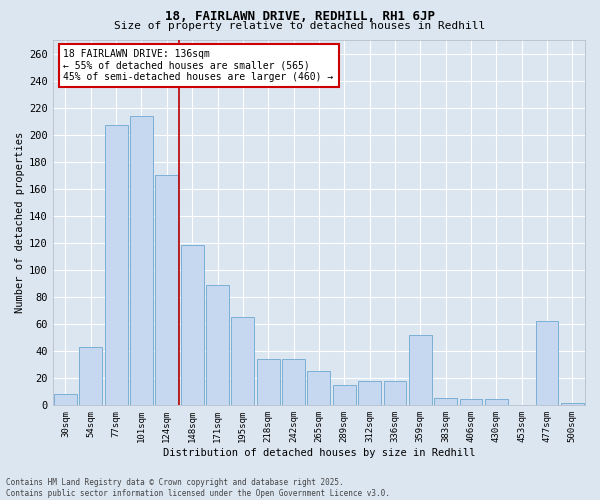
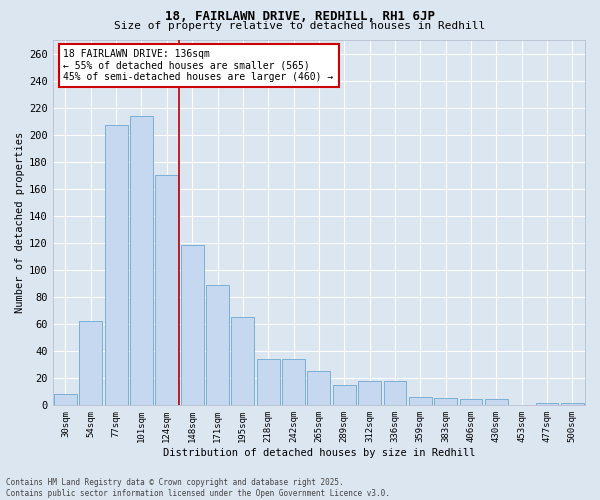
54sqm: 43 -> 62
359sqm: 52 -> 6
477sqm: 62 -> 1
